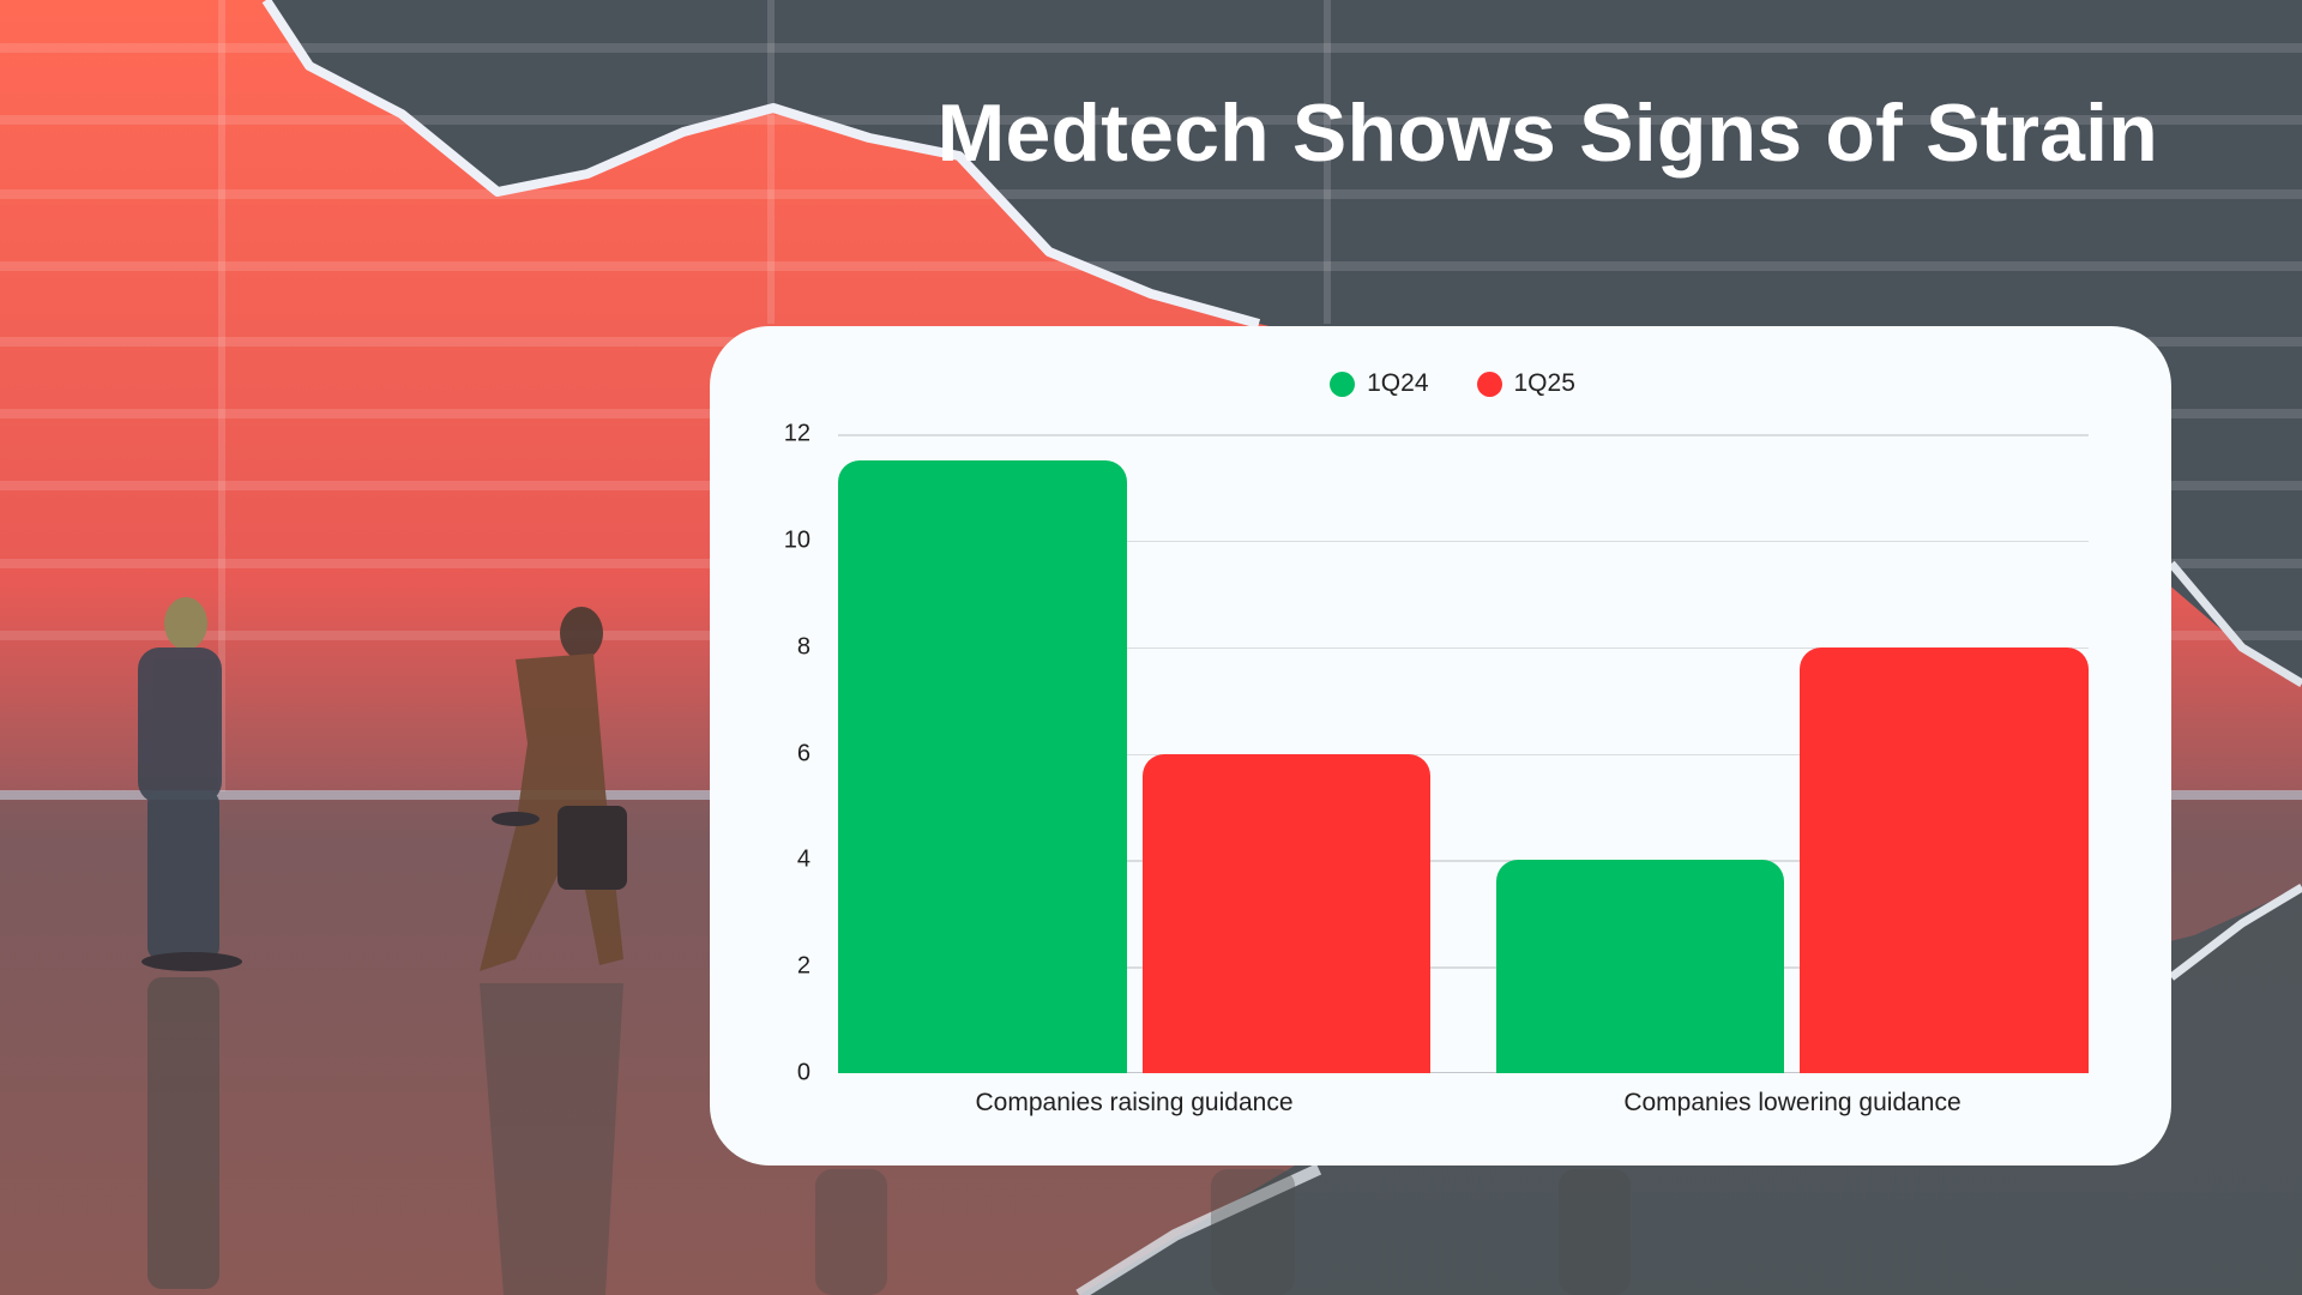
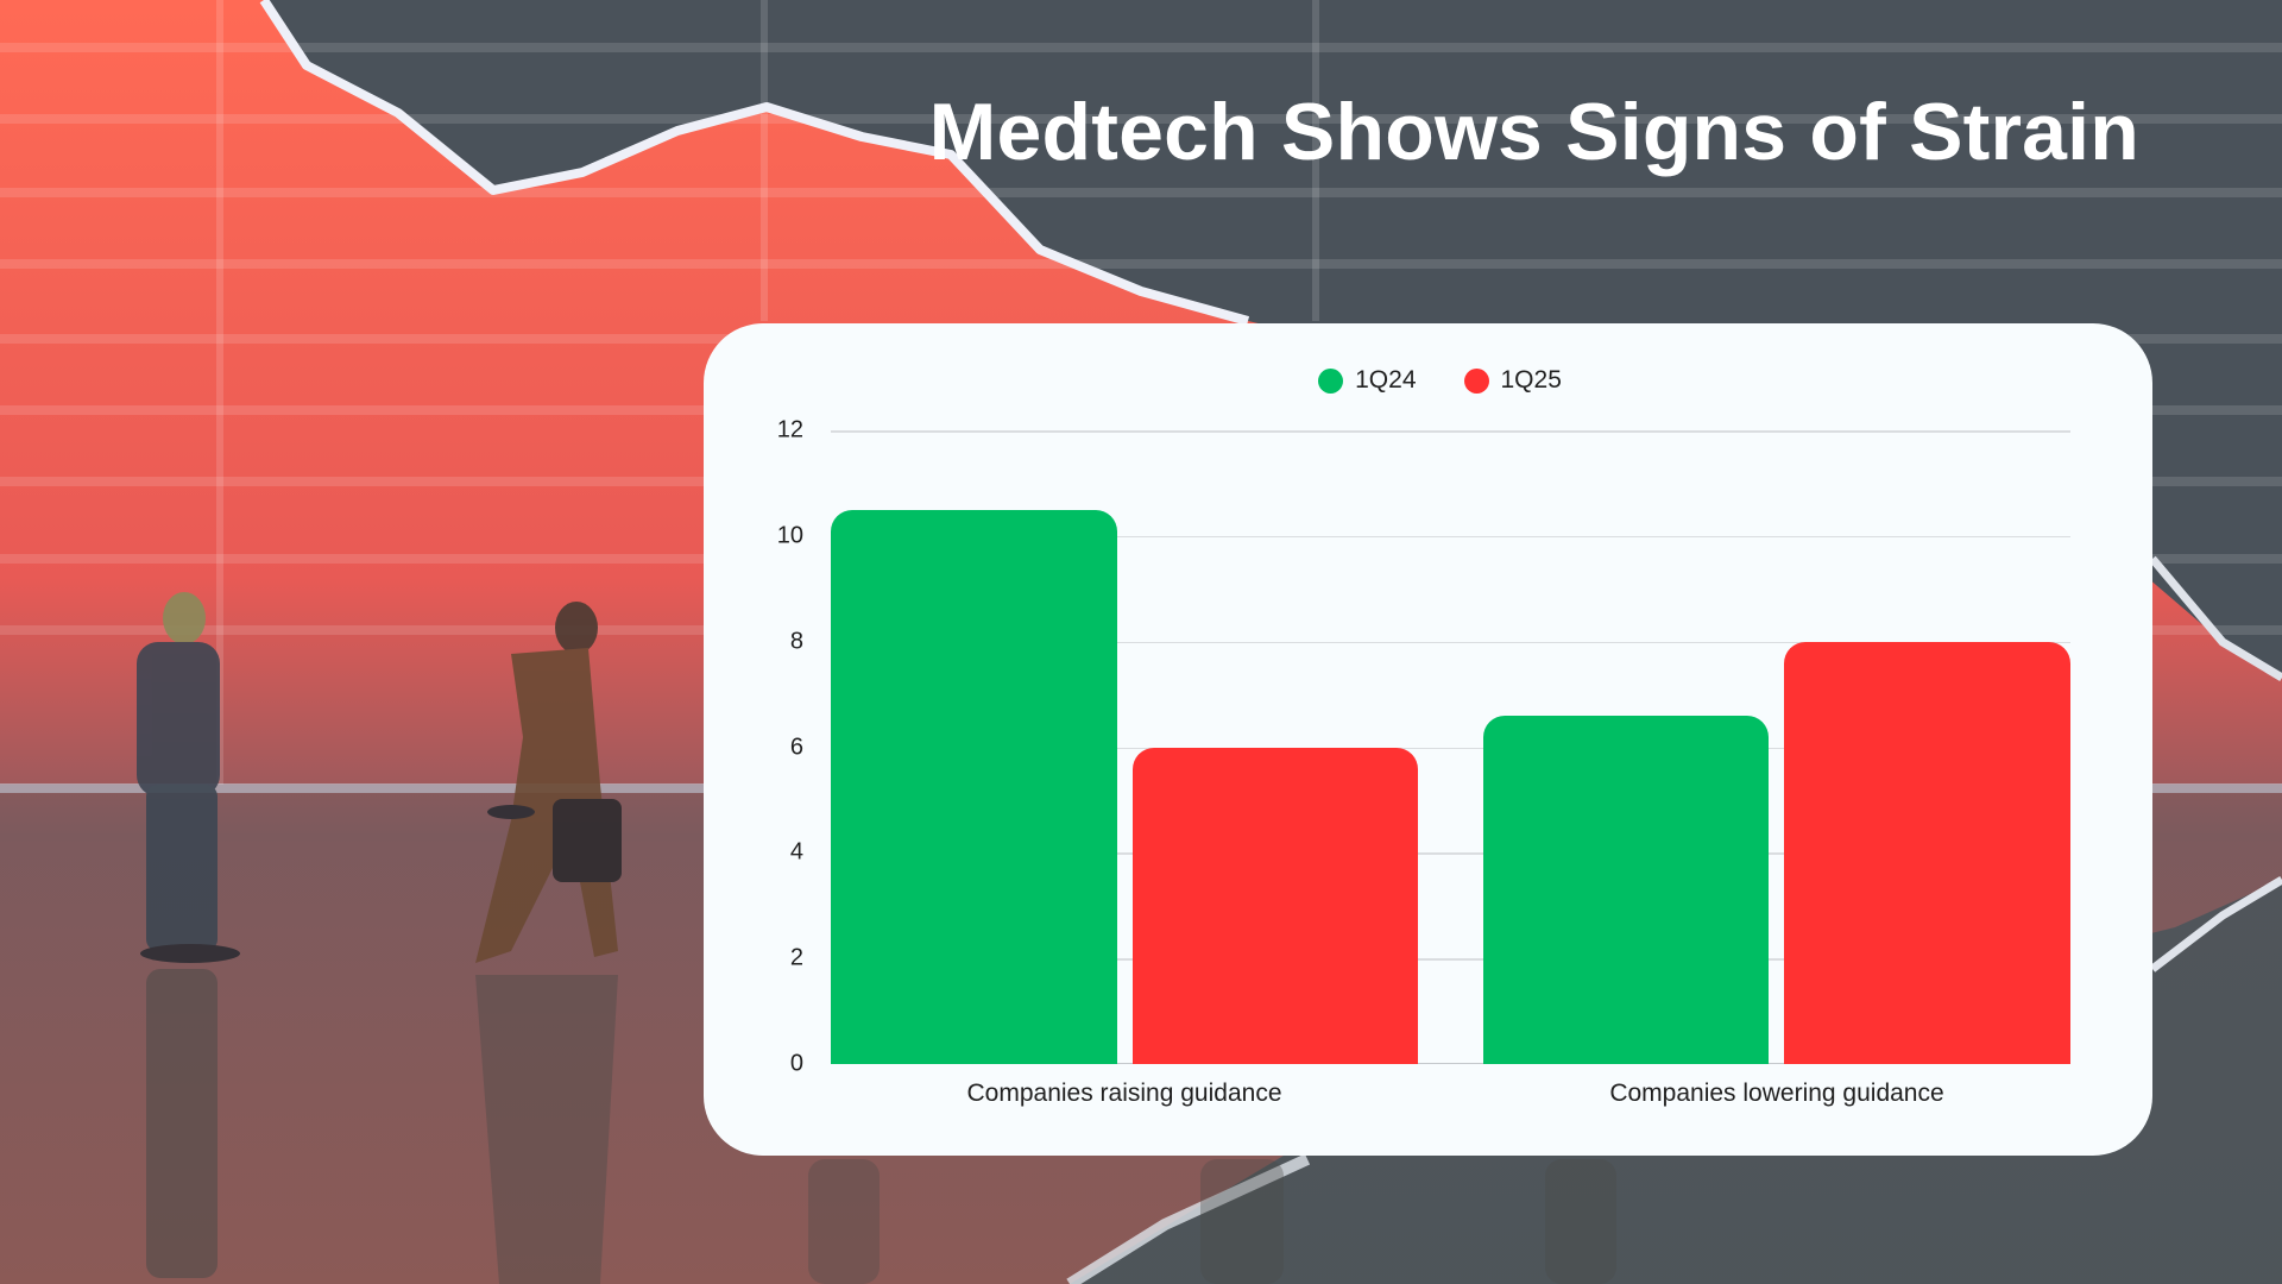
1Q24/Companies raising guidance: 11.5 -> 10.5
1Q24/Companies lowering guidance: 4.0 -> 6.6
